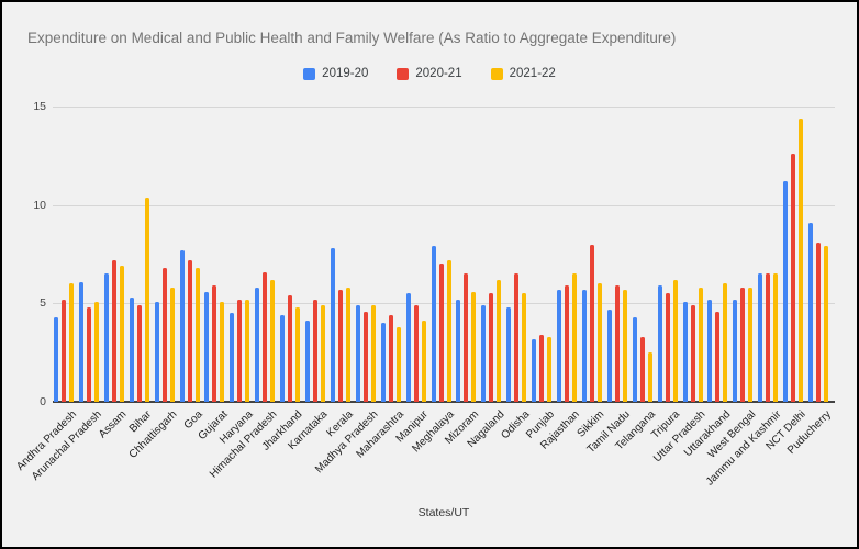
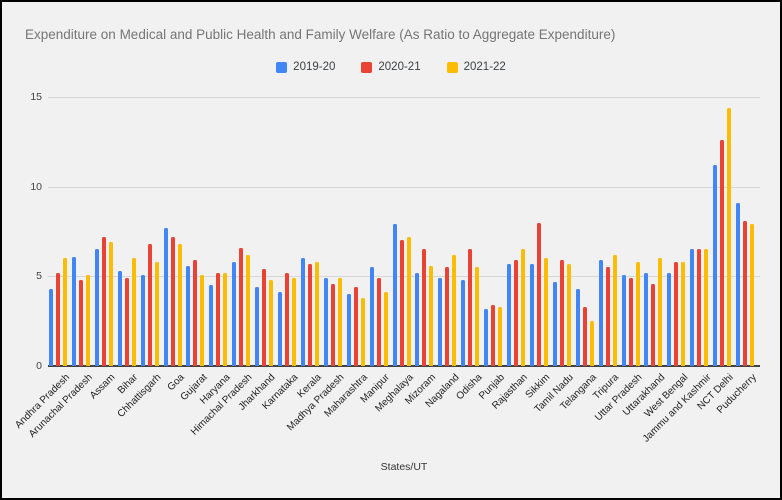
2021-22/Bihar: 10.4 -> 6.0
2019-20/Kerala: 7.8 -> 6.0
